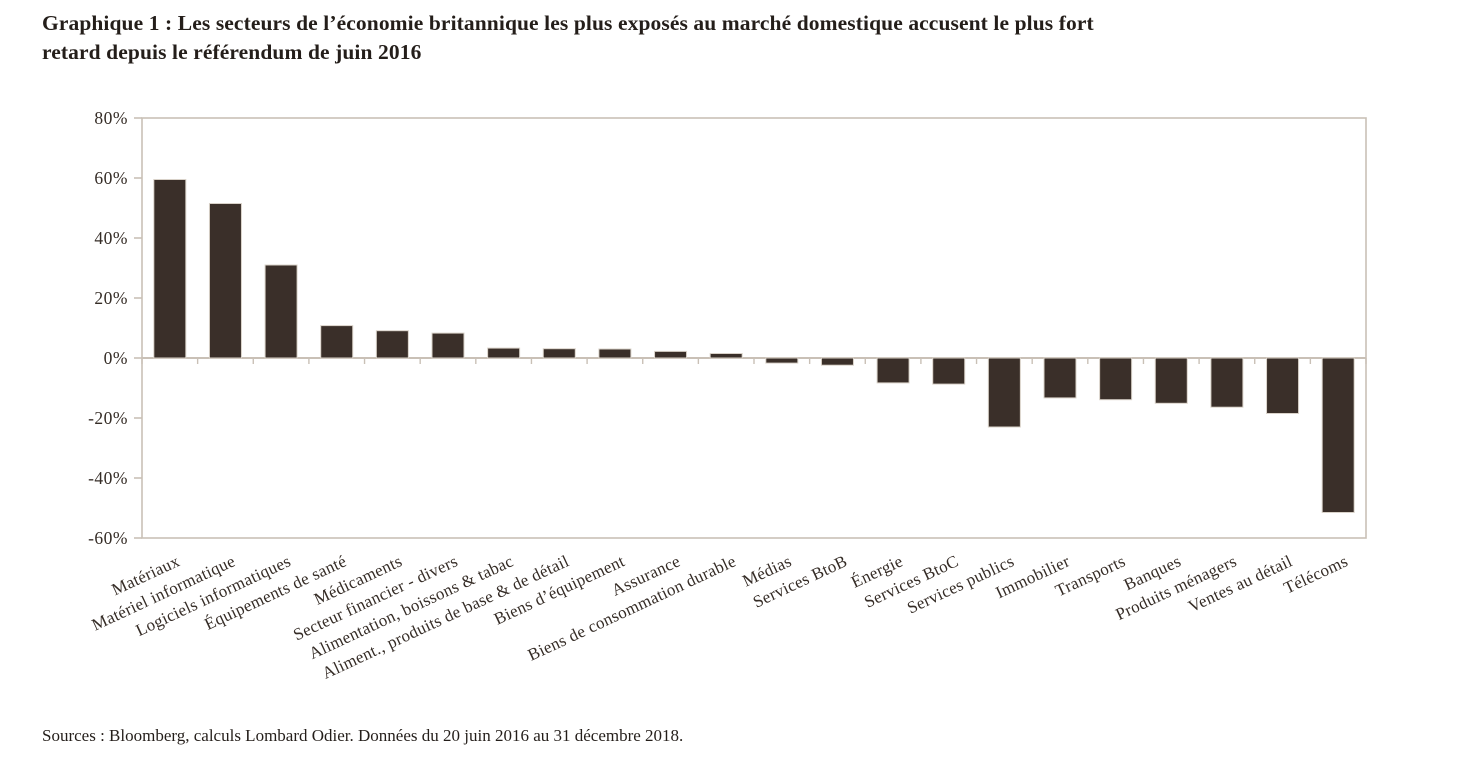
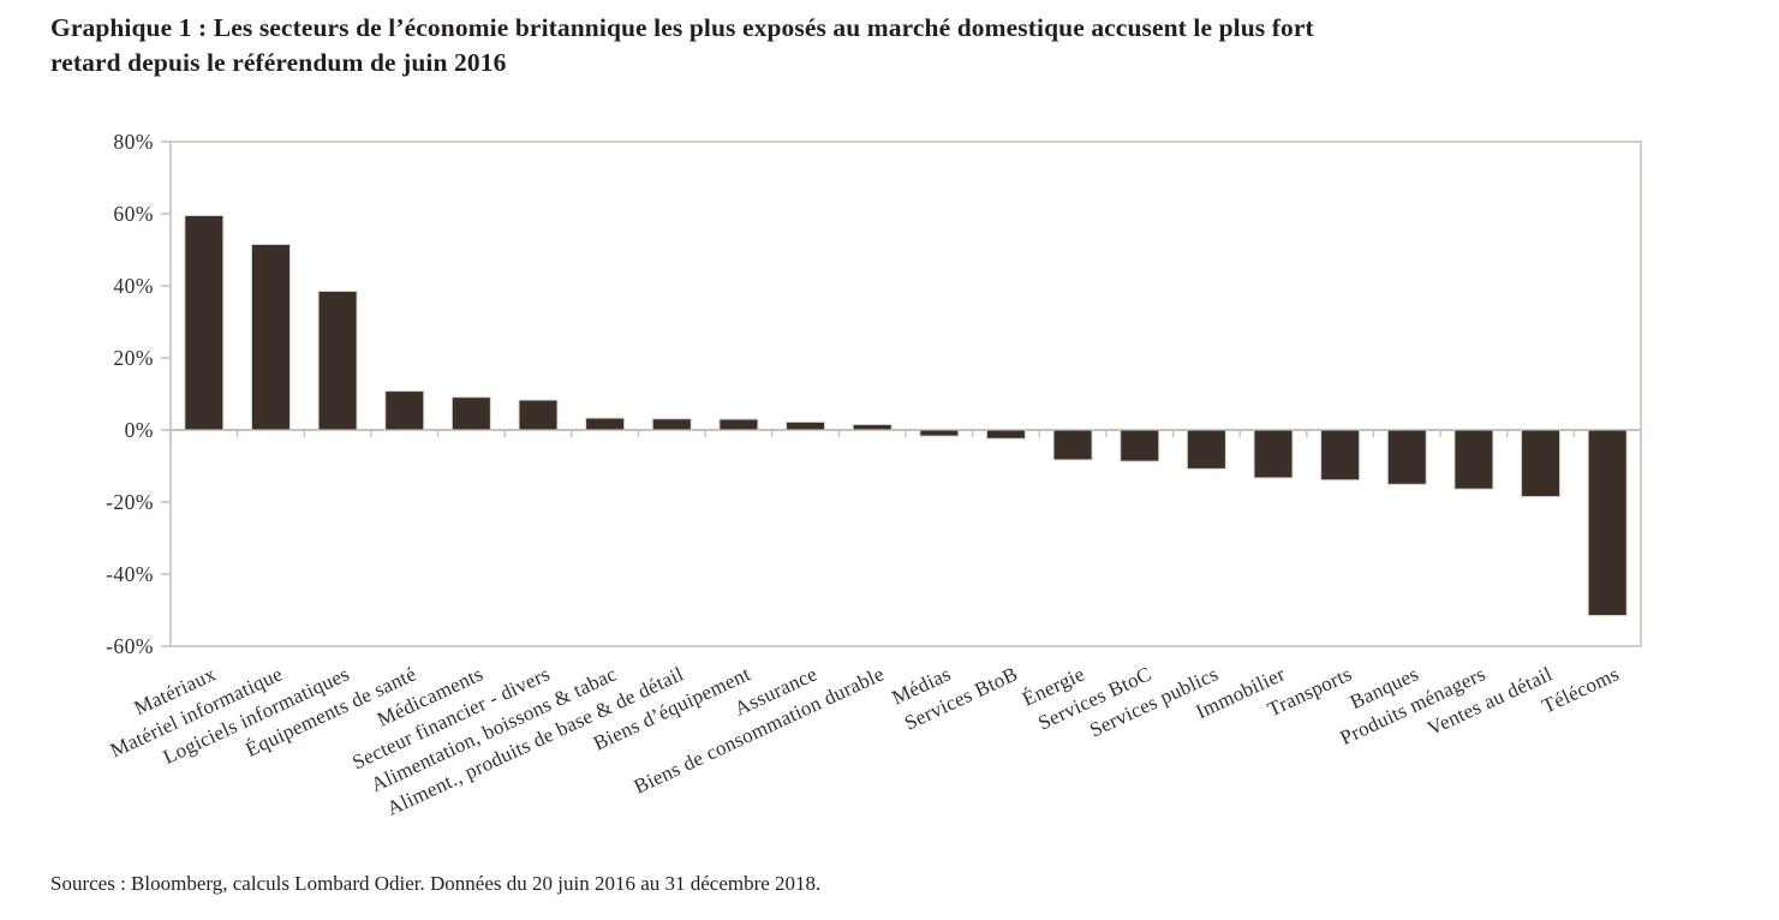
Logiciels informatiques: 31% -> 38%
Services publics: -23% -> -11%
